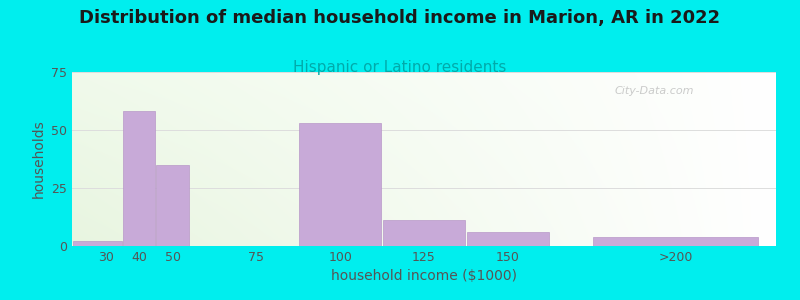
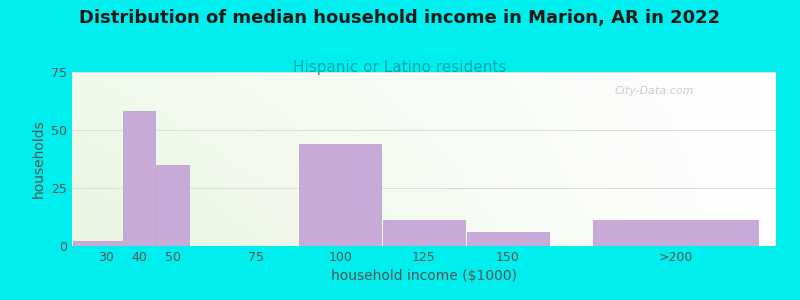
100: 53 -> 44
>200: 4 -> 11
